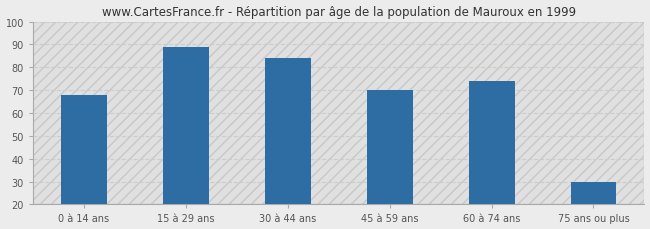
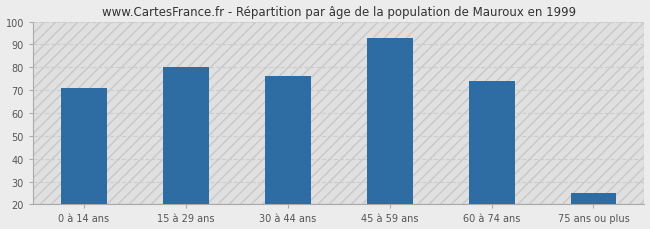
0 à 14 ans: 68 -> 71
15 à 29 ans: 89 -> 80
30 à 44 ans: 84 -> 76
45 à 59 ans: 70 -> 93
75 ans ou plus: 30 -> 25
